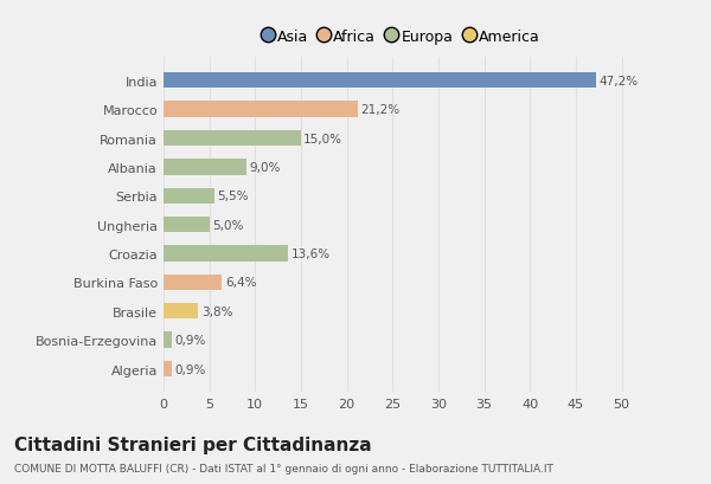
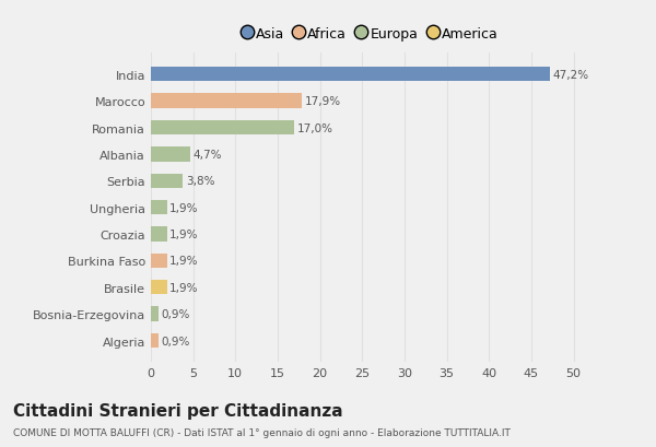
Marocco: 21,2% -> 17,9%
Romania: 15,0% -> 17,0%
Albania: 9,0% -> 4,7%
Serbia: 5,5% -> 3,8%
Ungheria: 5,0% -> 1,9%
Croazia: 13,6% -> 1,9%
Burkina Faso: 6,4% -> 1,9%
Brasile: 3,8% -> 1,9%
